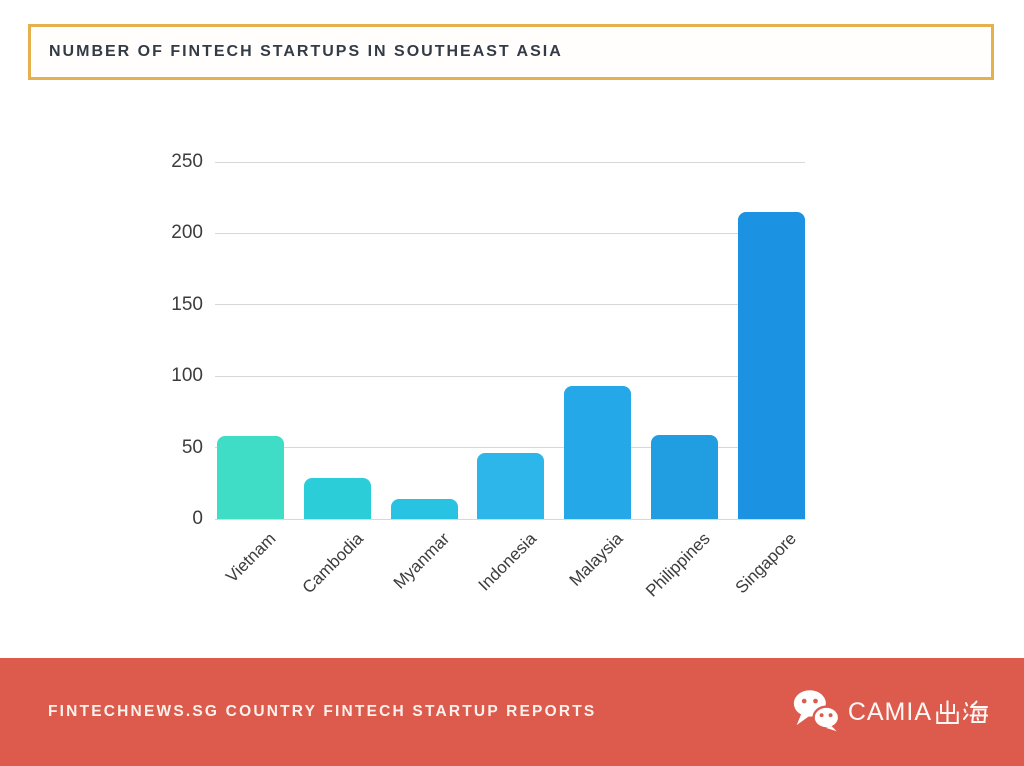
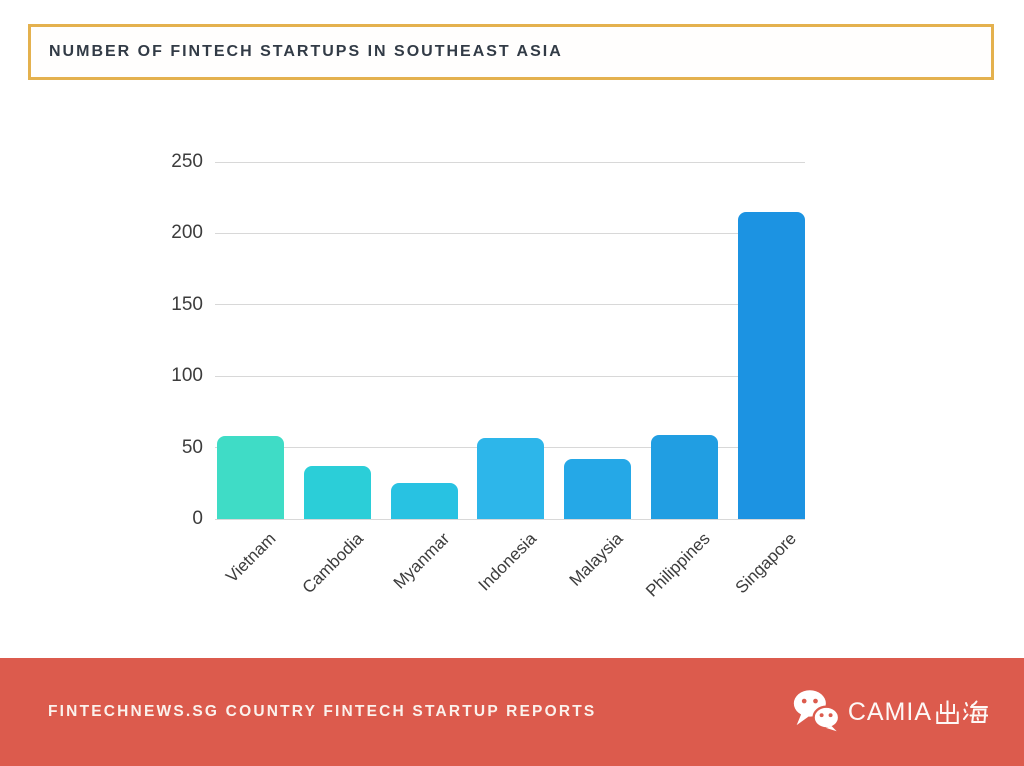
Cambodia: 29 -> 37
Myanmar: 14 -> 25
Indonesia: 46 -> 57
Malaysia: 93 -> 42
